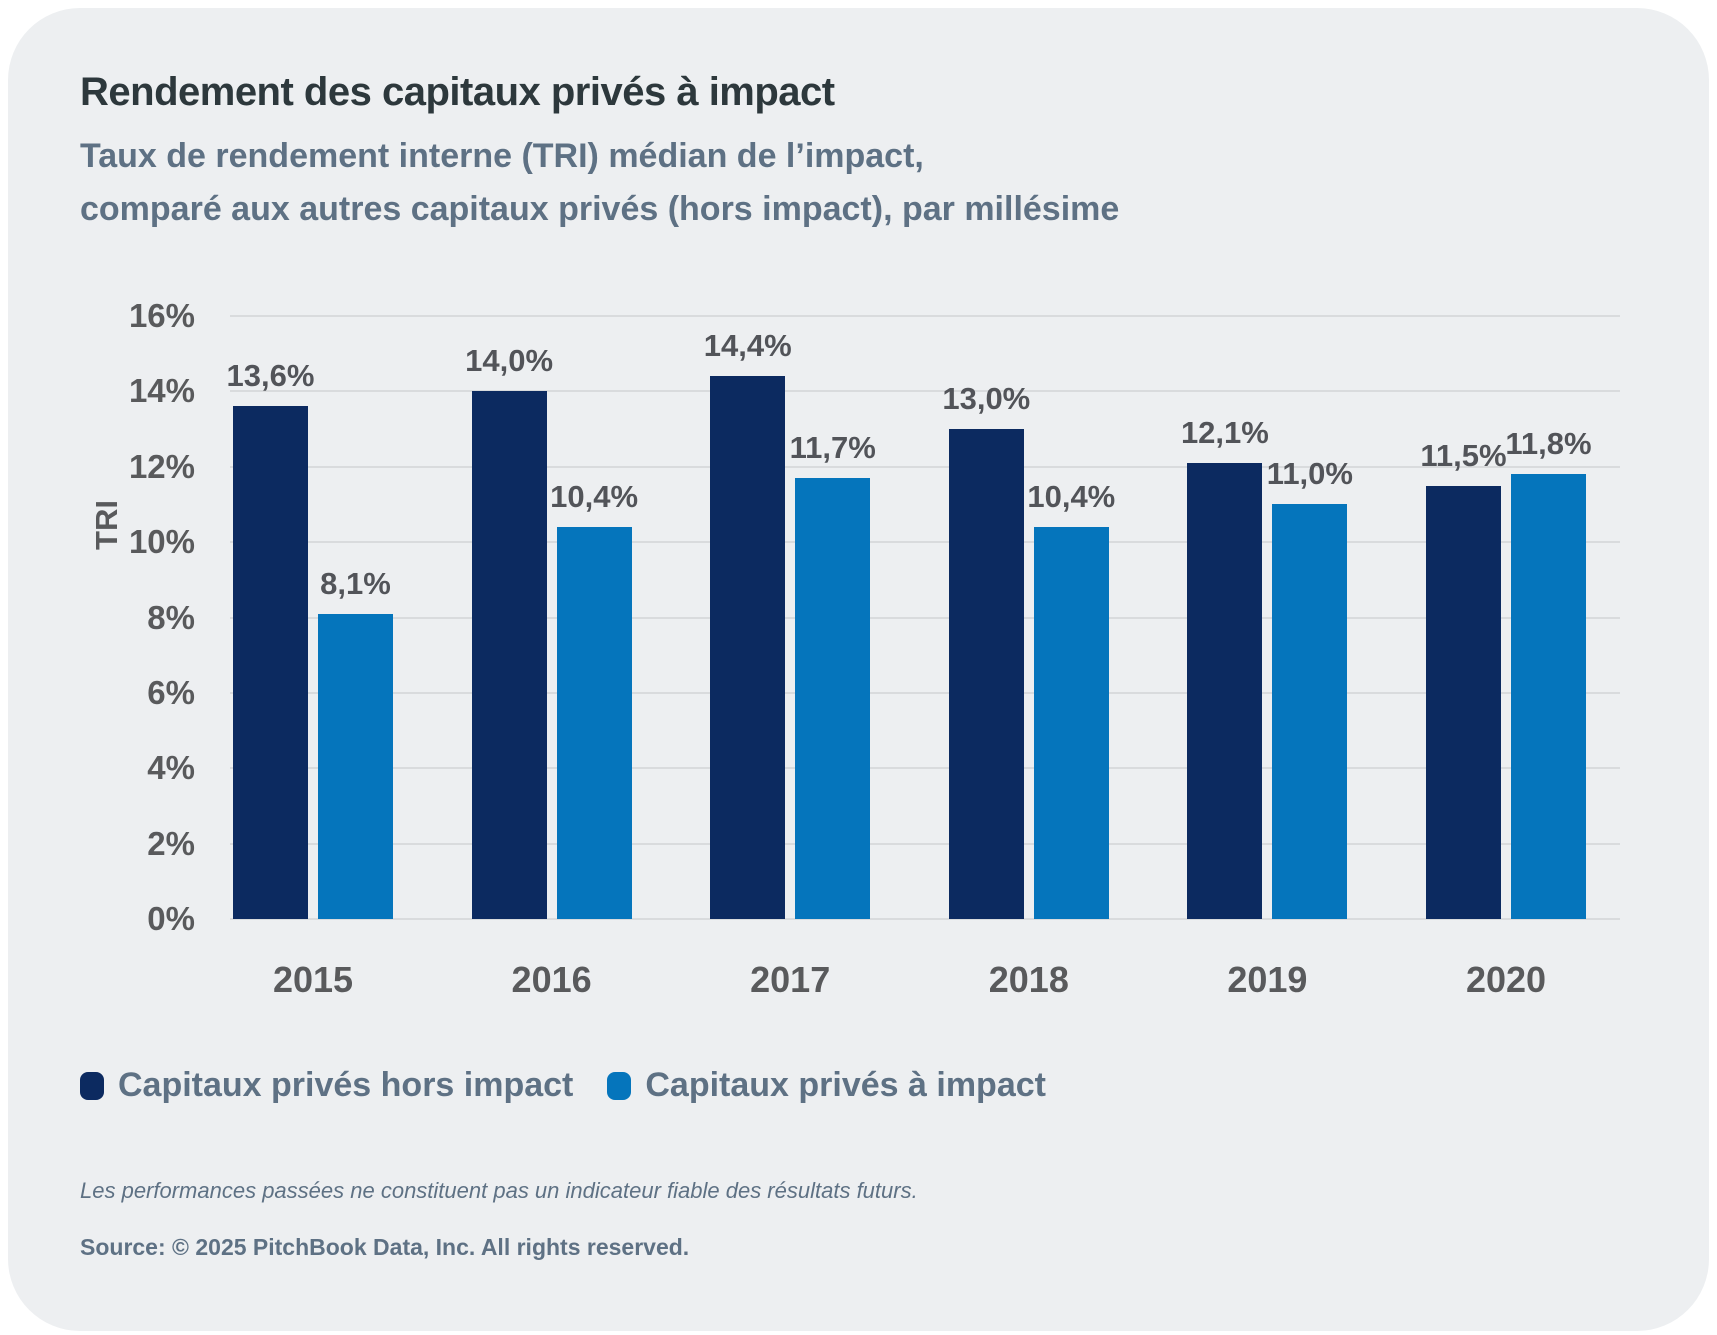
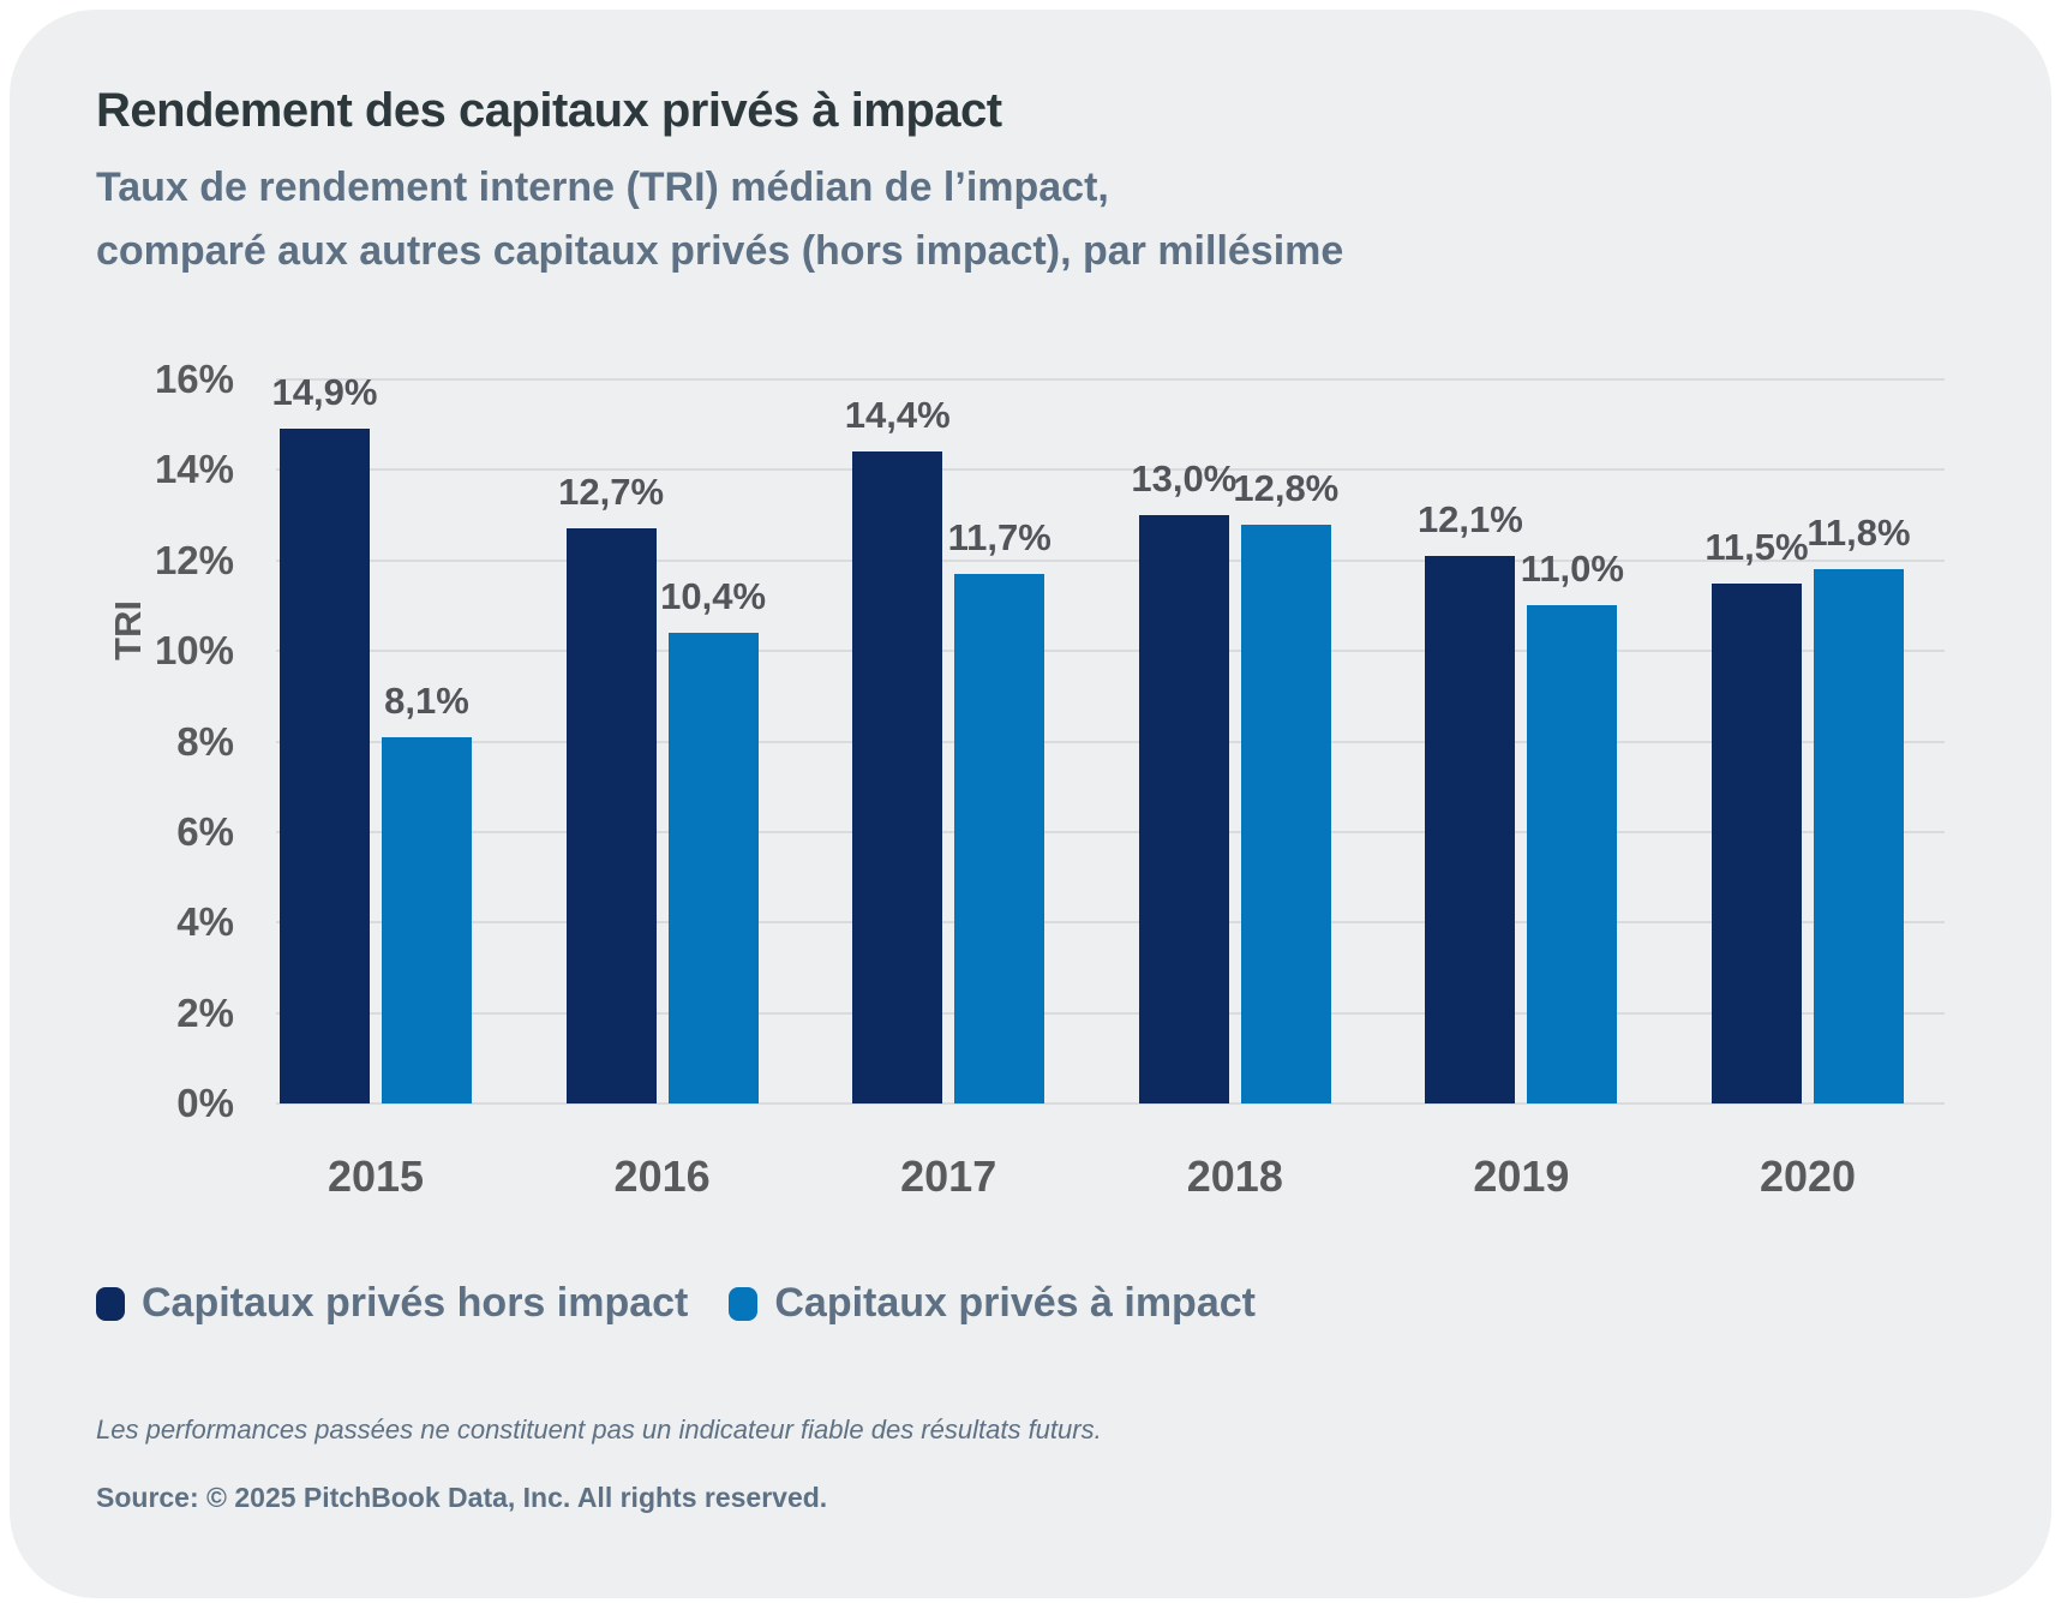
Capitaux privés hors impact/2015: 13,6% -> 14,9%
Capitaux privés hors impact/2016: 14,0% -> 12,7%
Capitaux privés à impact/2018: 10,4% -> 12,8%
